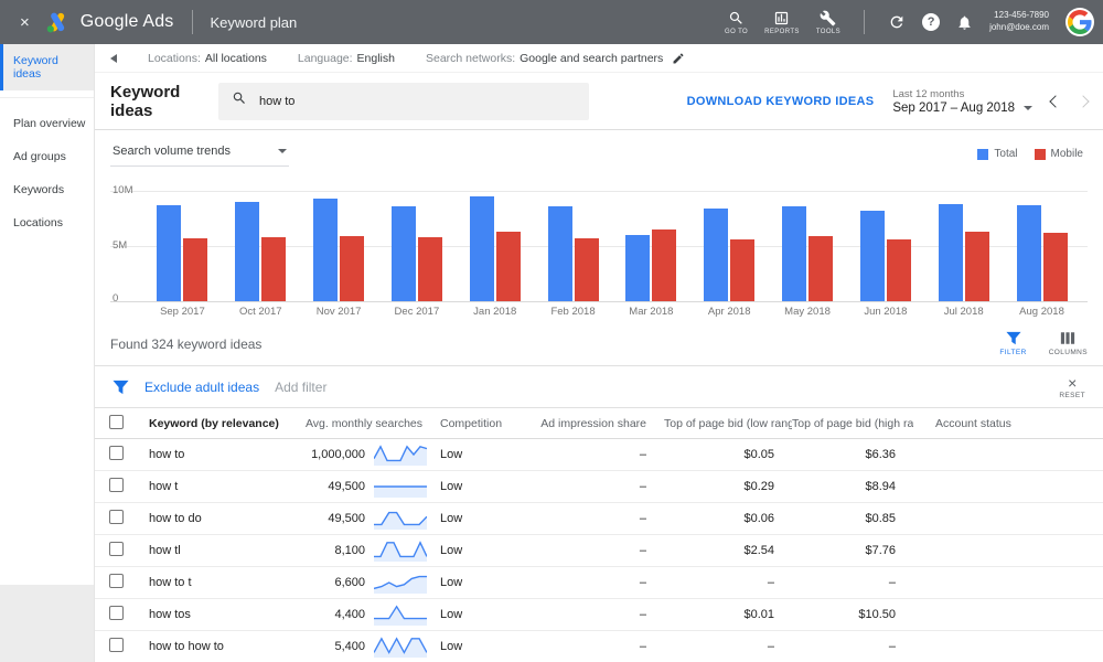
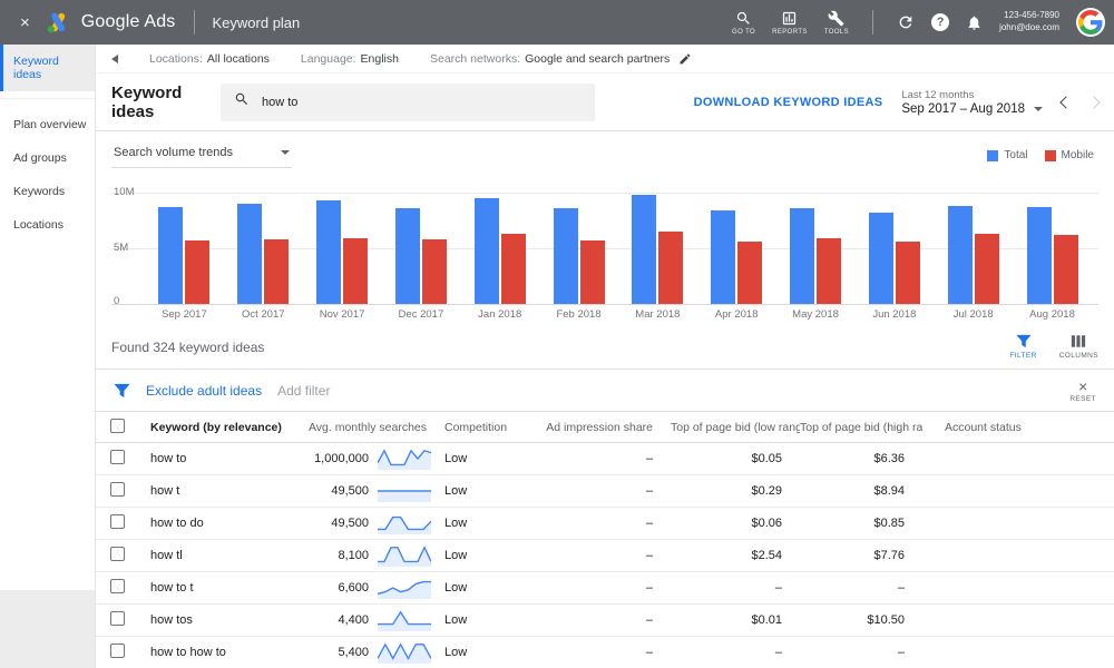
Total/Mar 2018: 6M -> 10M
